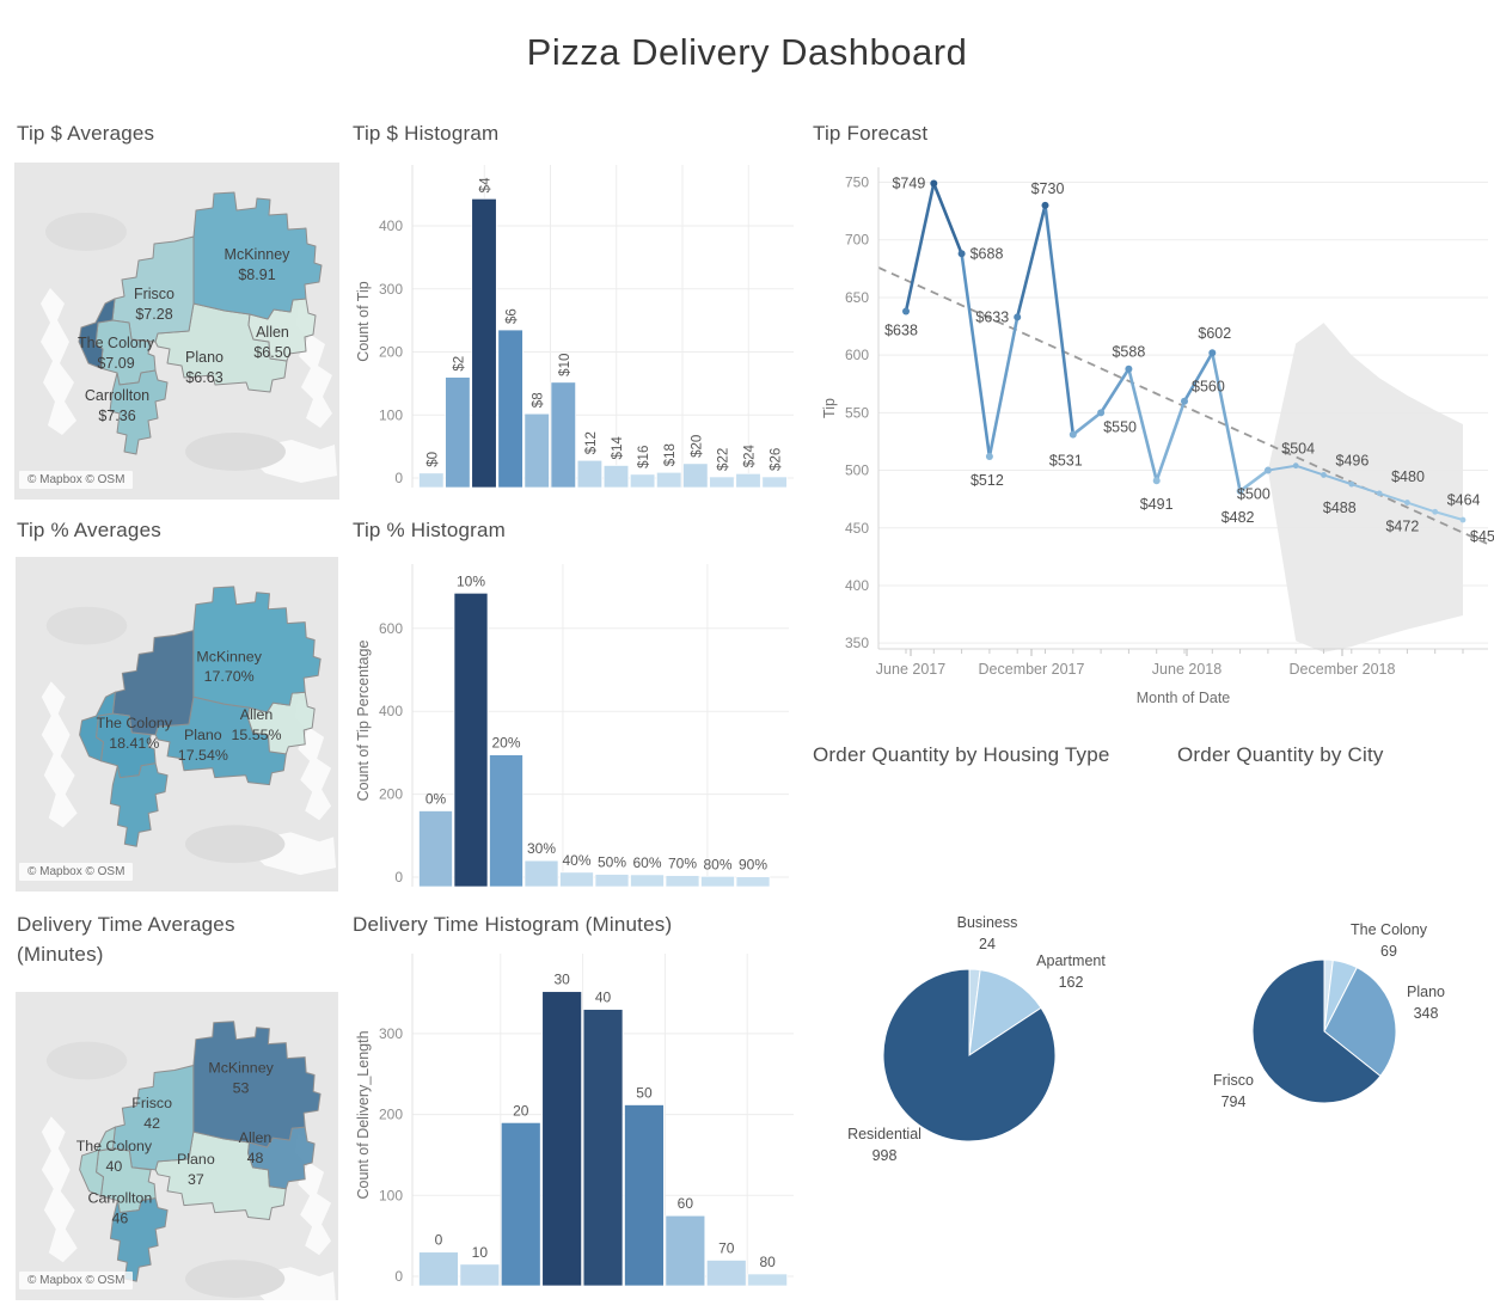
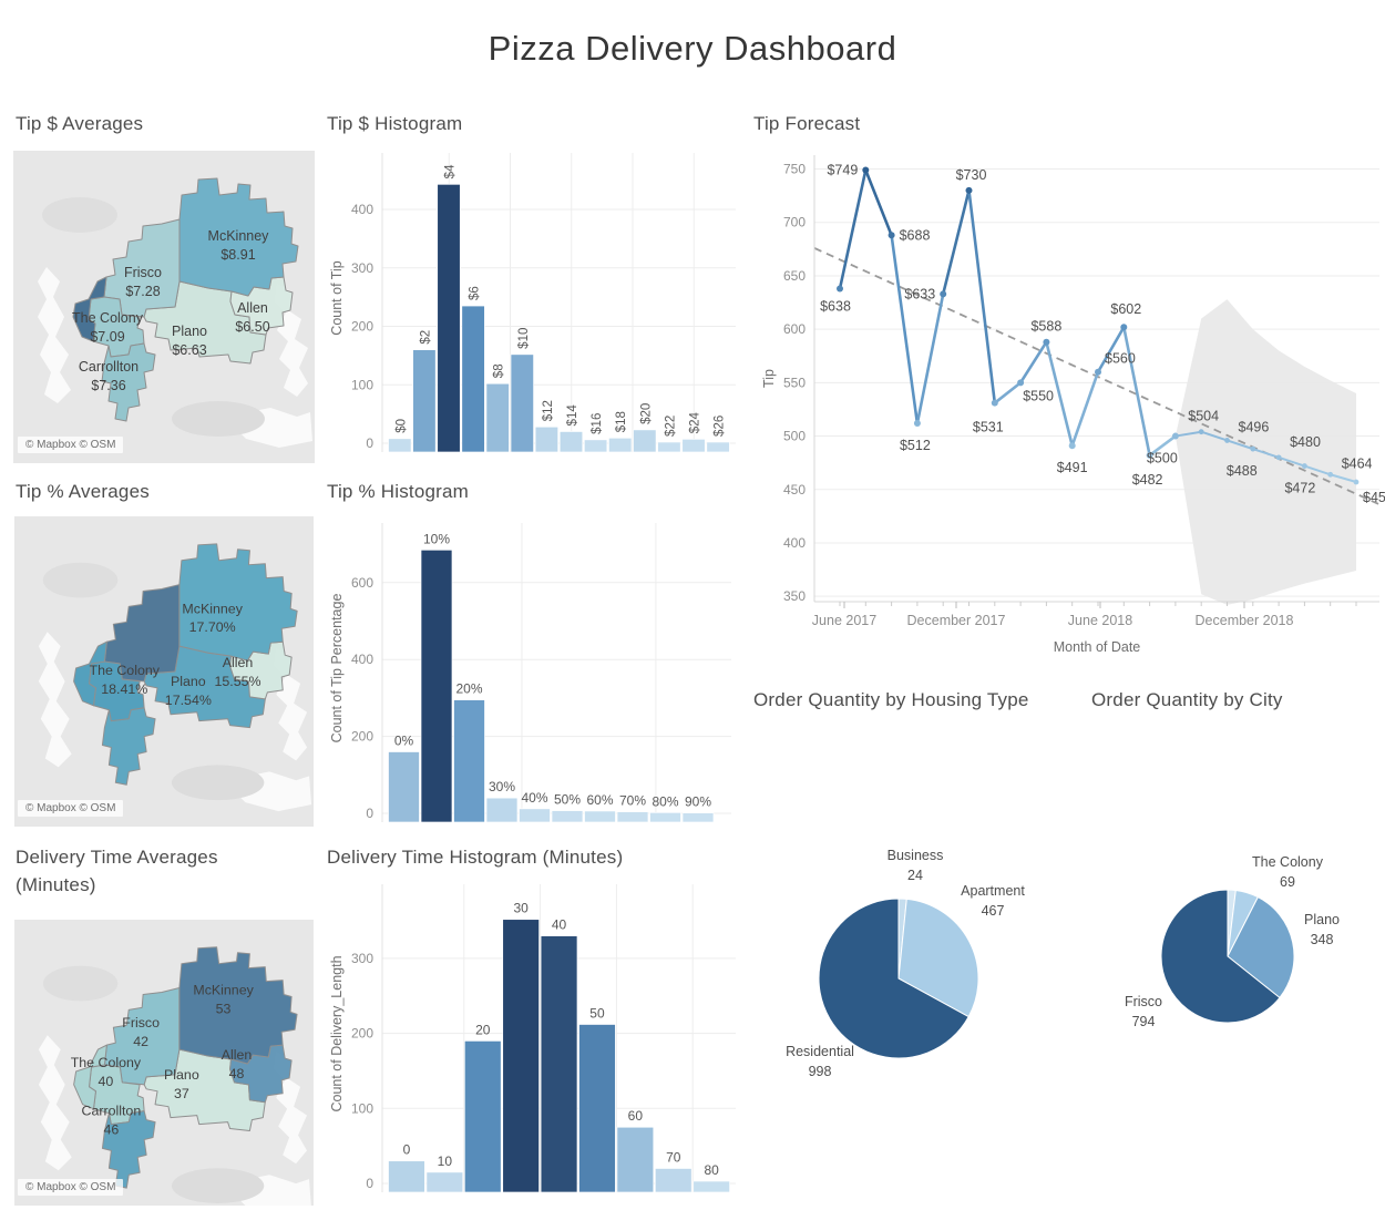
Order Quantity by Housing Type/Apartment: 162 -> 467
